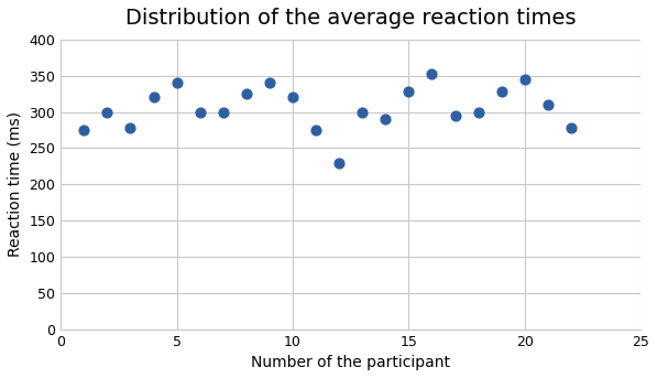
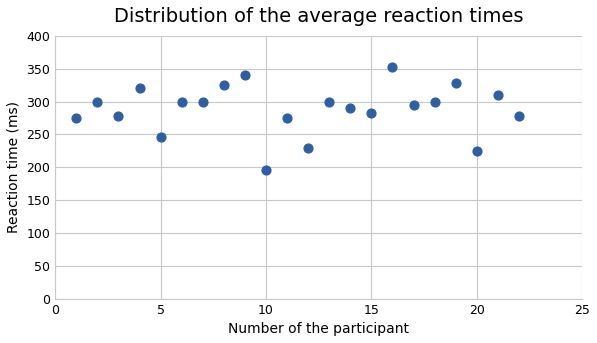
5: 340 -> 246
10: 320 -> 196
15: 328 -> 282
20: 345 -> 224
